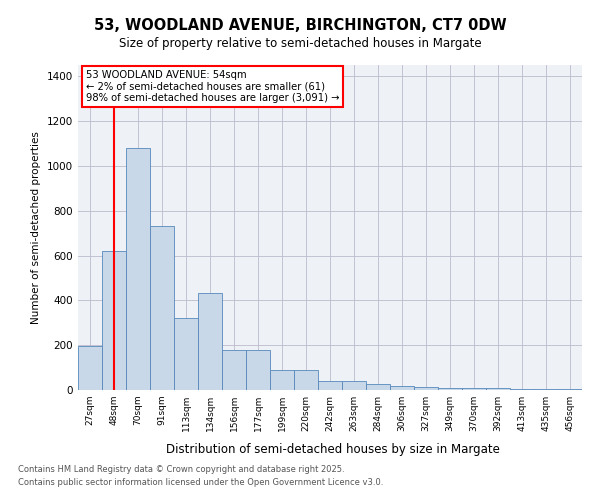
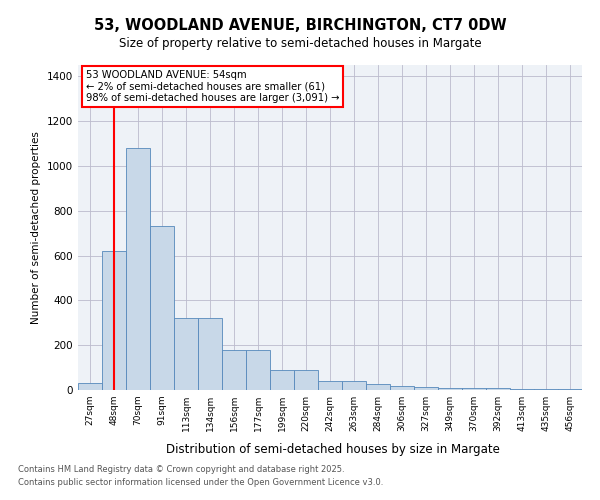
27sqm: 195 -> 30
134sqm: 435 -> 320
